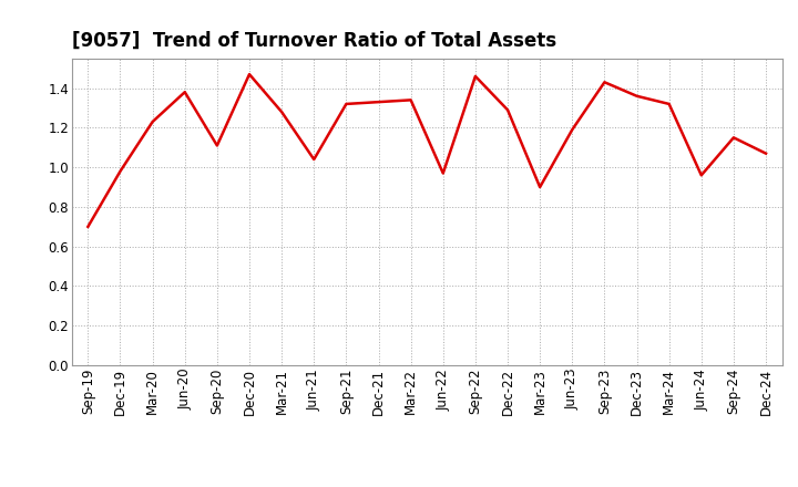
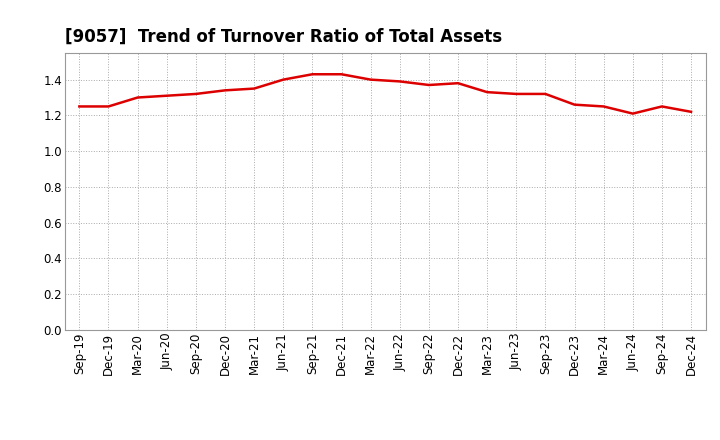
Sep-19: 0.70 -> 1.25
Dec-19: 0.98 -> 1.25
Mar-20: 1.23 -> 1.30
Jun-20: 1.38 -> 1.31
Sep-20: 1.11 -> 1.32
Dec-20: 1.47 -> 1.34
Mar-21: 1.28 -> 1.35
Jun-21: 1.04 -> 1.40
Sep-21: 1.32 -> 1.43
Dec-21: 1.33 -> 1.43
Mar-22: 1.34 -> 1.40
Jun-22: 0.97 -> 1.39
Sep-22: 1.46 -> 1.37
Dec-22: 1.29 -> 1.38
Mar-23: 0.90 -> 1.33
Jun-23: 1.19 -> 1.32
Sep-23: 1.43 -> 1.32
Dec-23: 1.36 -> 1.26
Mar-24: 1.32 -> 1.25
Jun-24: 0.96 -> 1.21
Sep-24: 1.15 -> 1.25
Dec-24: 1.07 -> 1.22
